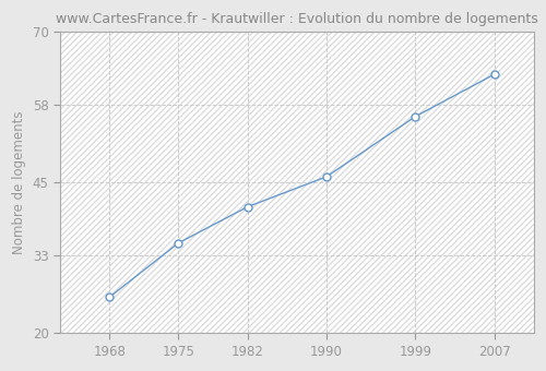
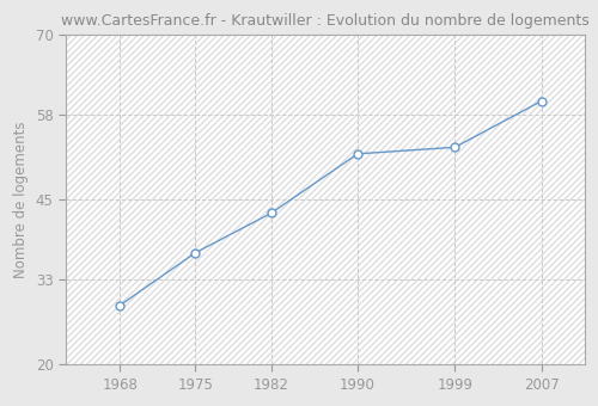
1968: 26 -> 29
1975: 35 -> 37
1982: 41 -> 43
1990: 46 -> 52
1999: 56 -> 53
2007: 63 -> 60
